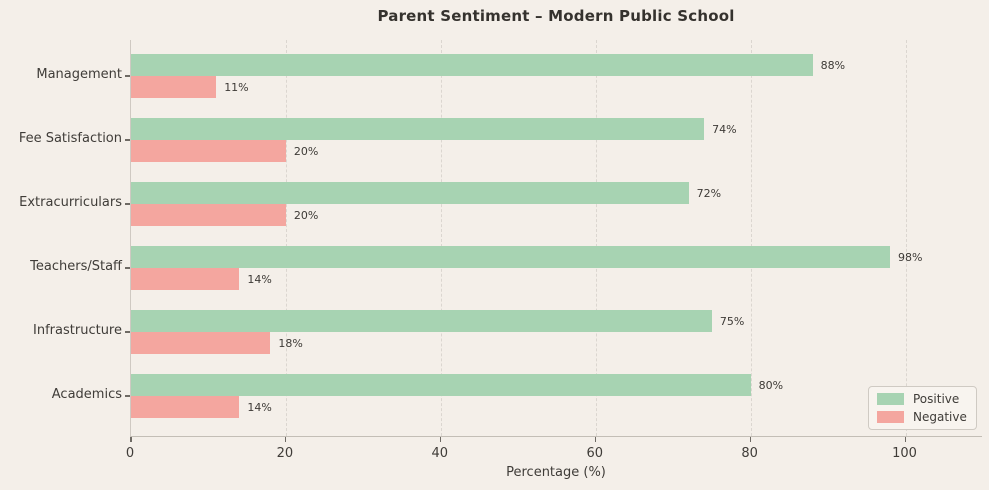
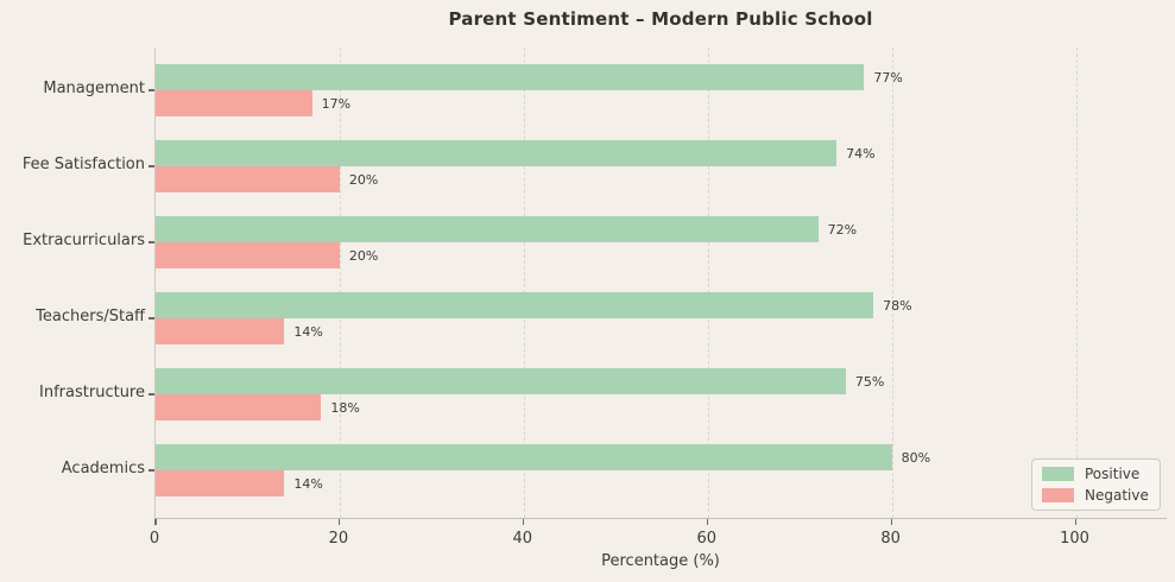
Positive/Management: 88% -> 77%
Negative/Management: 11% -> 17%
Positive/Teachers/Staff: 98% -> 78%
